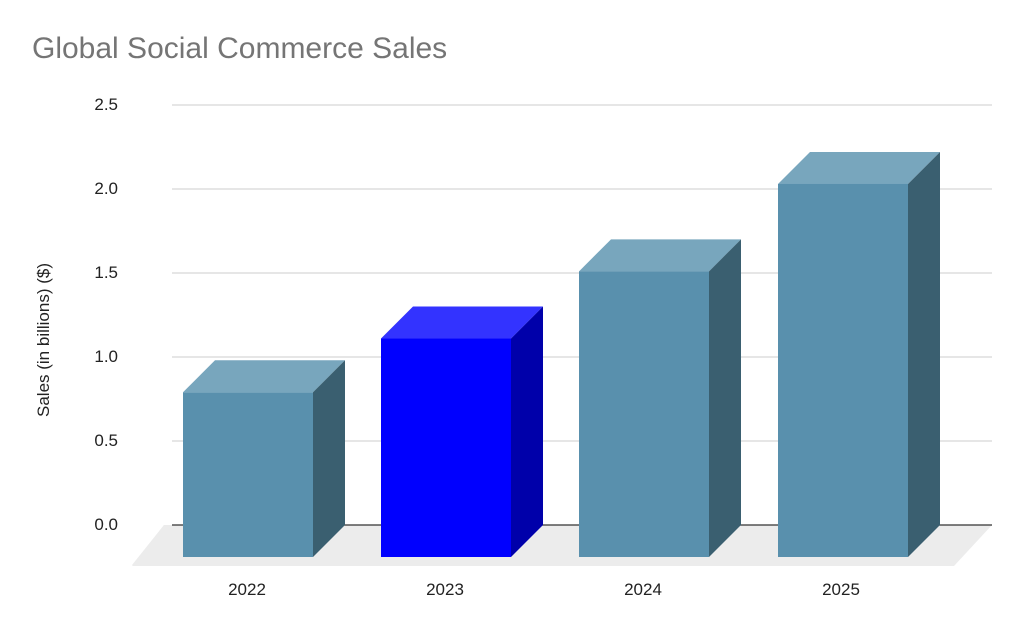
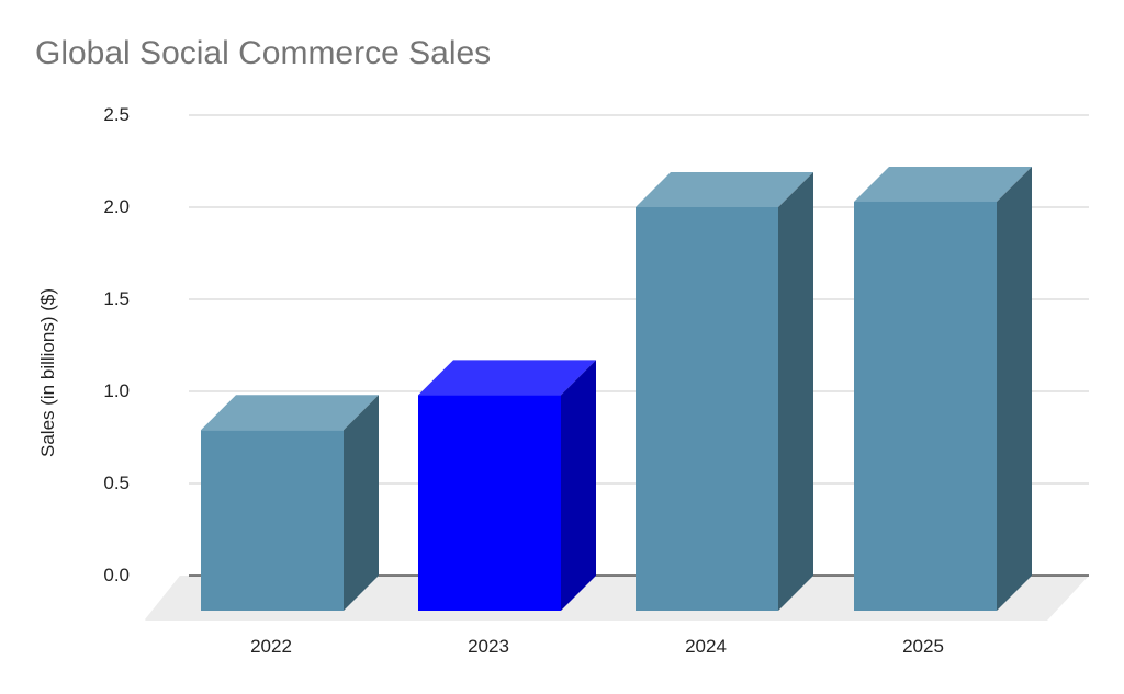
2023: 1.11 -> 0.98
2024: 1.51 -> 2.00
